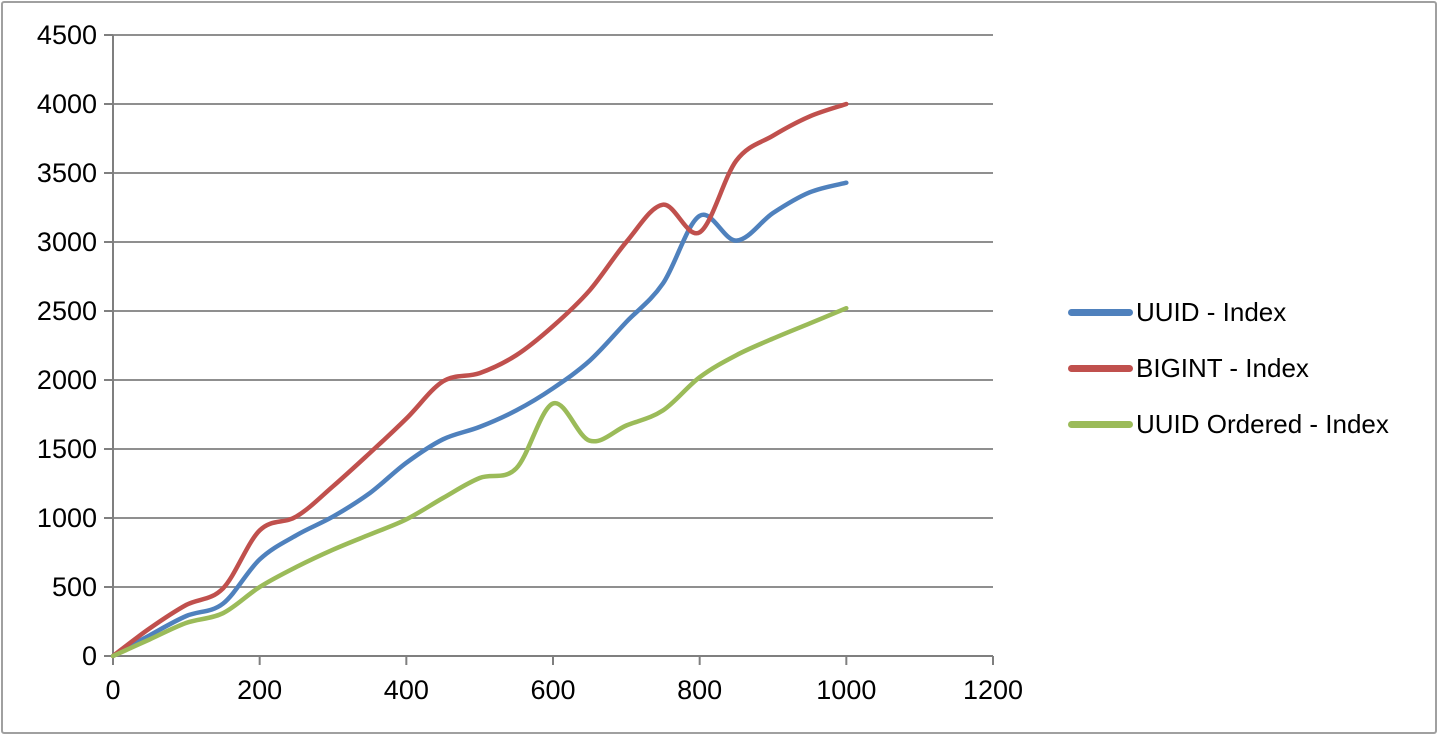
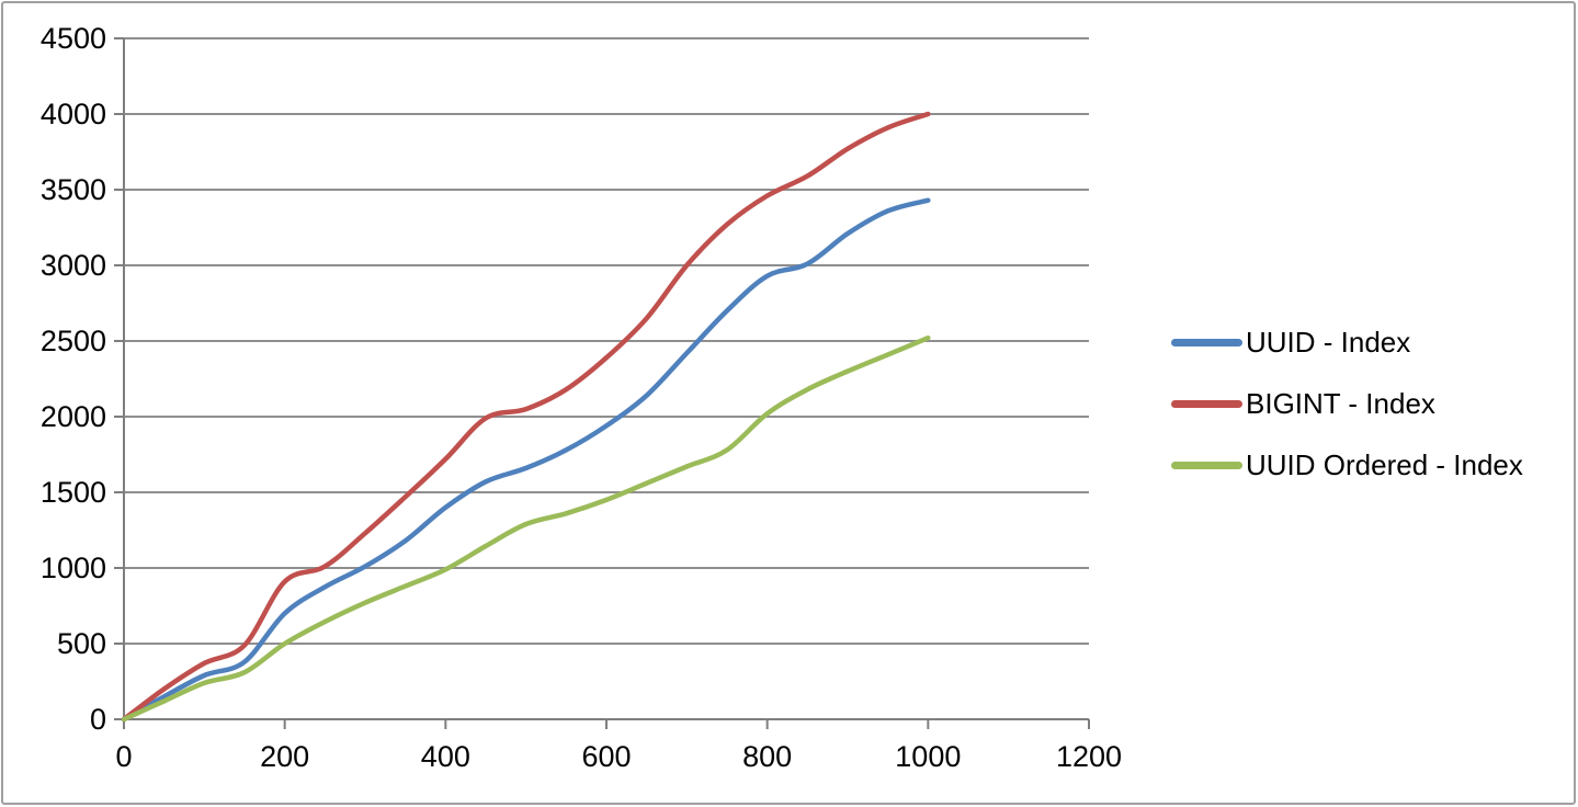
UUID Ordered - Index/600: 1830 -> 1450
UUID - Index/800: 3190 -> 2930
BIGINT - Index/800: 3070 -> 3460
